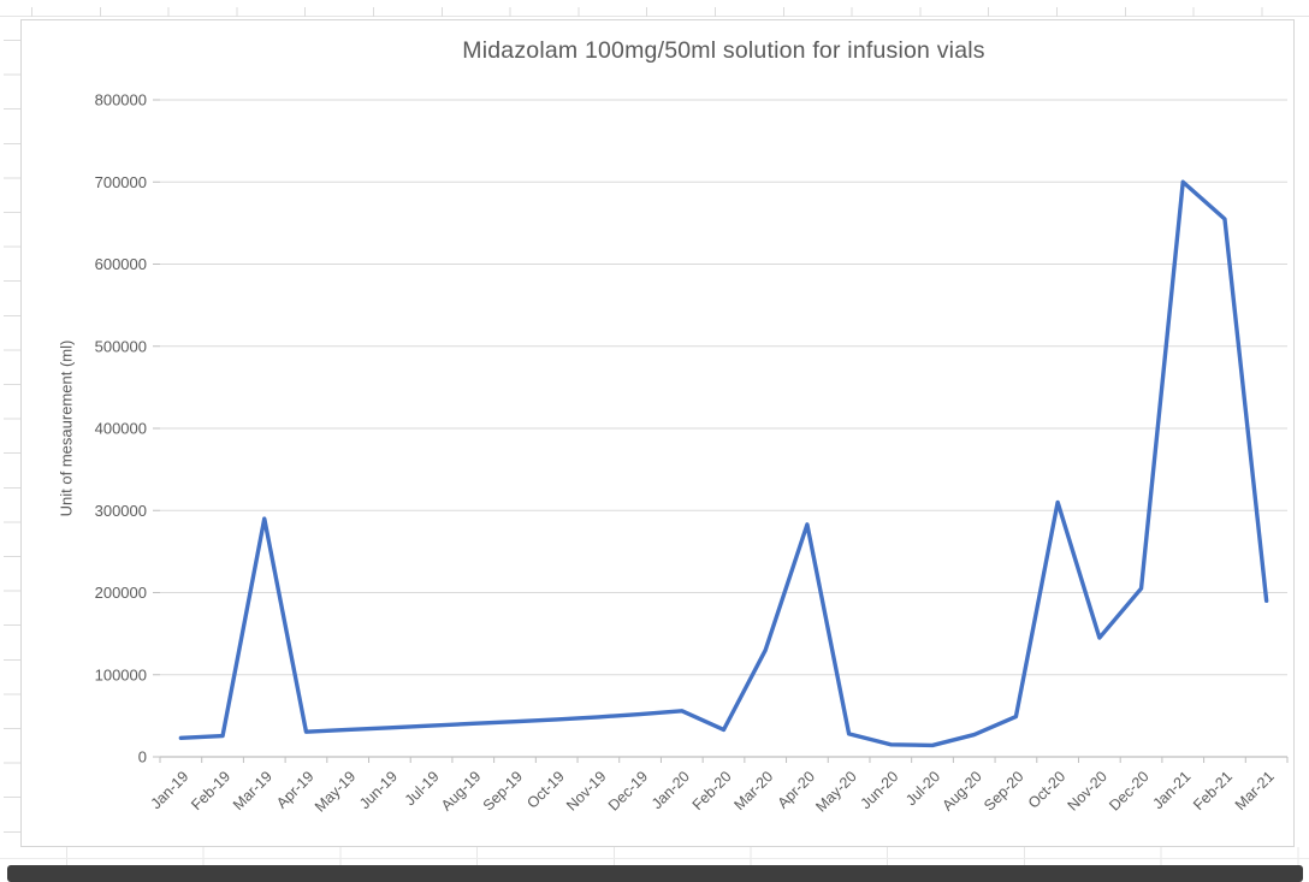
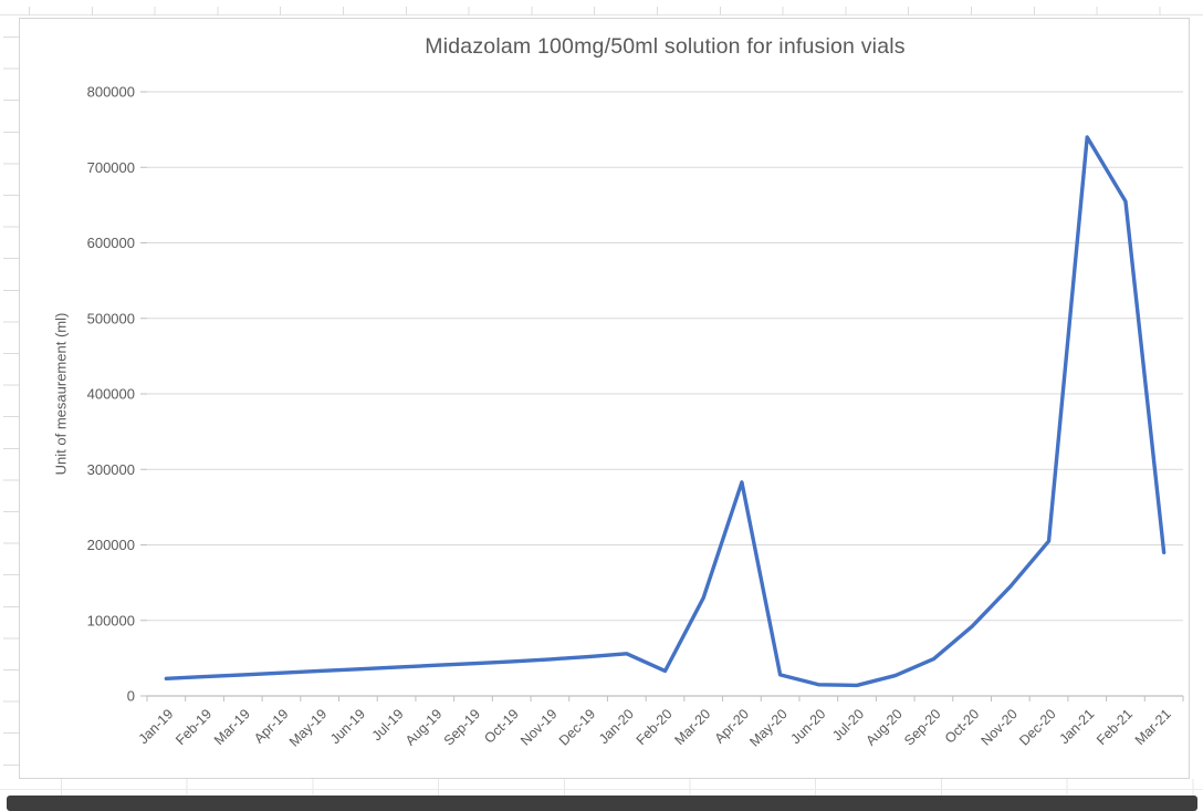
Mar-19: 290000 -> 30000
Oct-20: 310000 -> 90000
Jan-21: 700000 -> 740000
